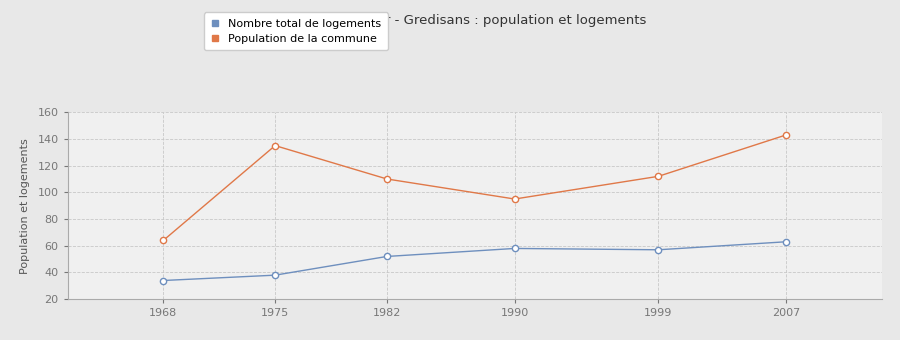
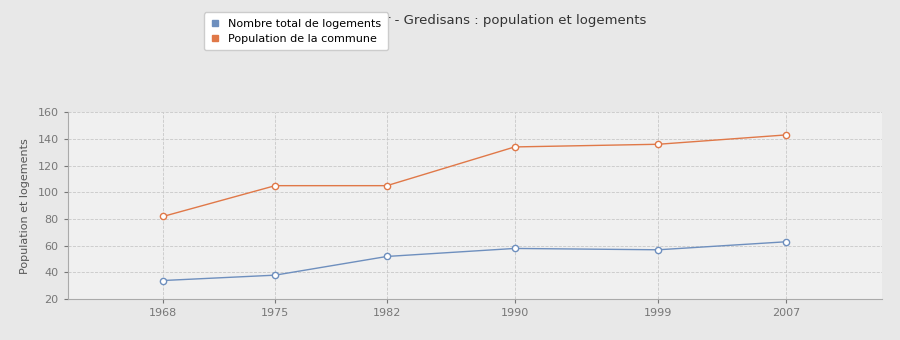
Population de la commune/1968: 64 -> 82
Population de la commune/1975: 135 -> 105
Population de la commune/1982: 110 -> 105
Population de la commune/1990: 95 -> 134
Population de la commune/1999: 112 -> 136
